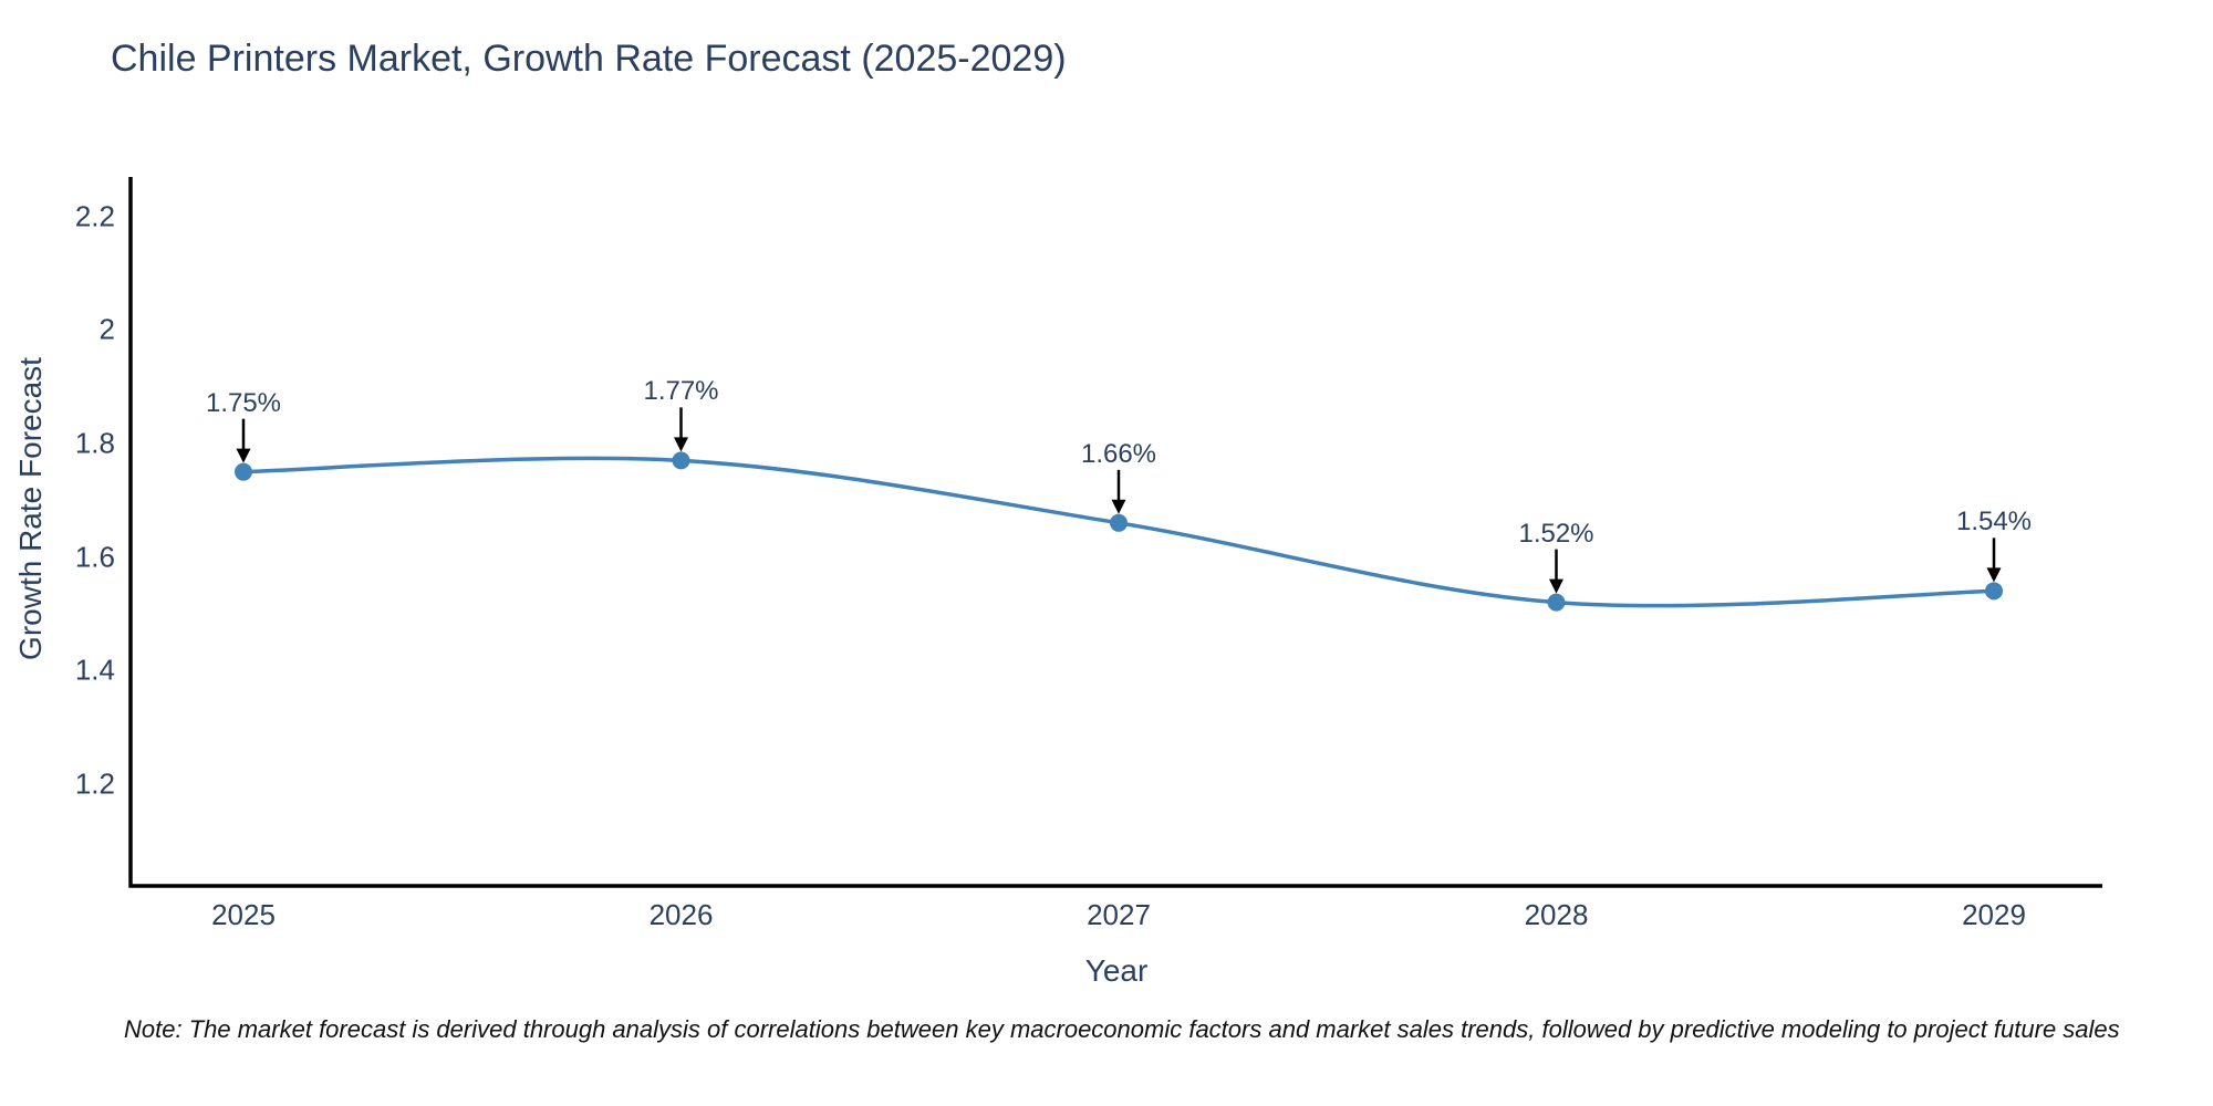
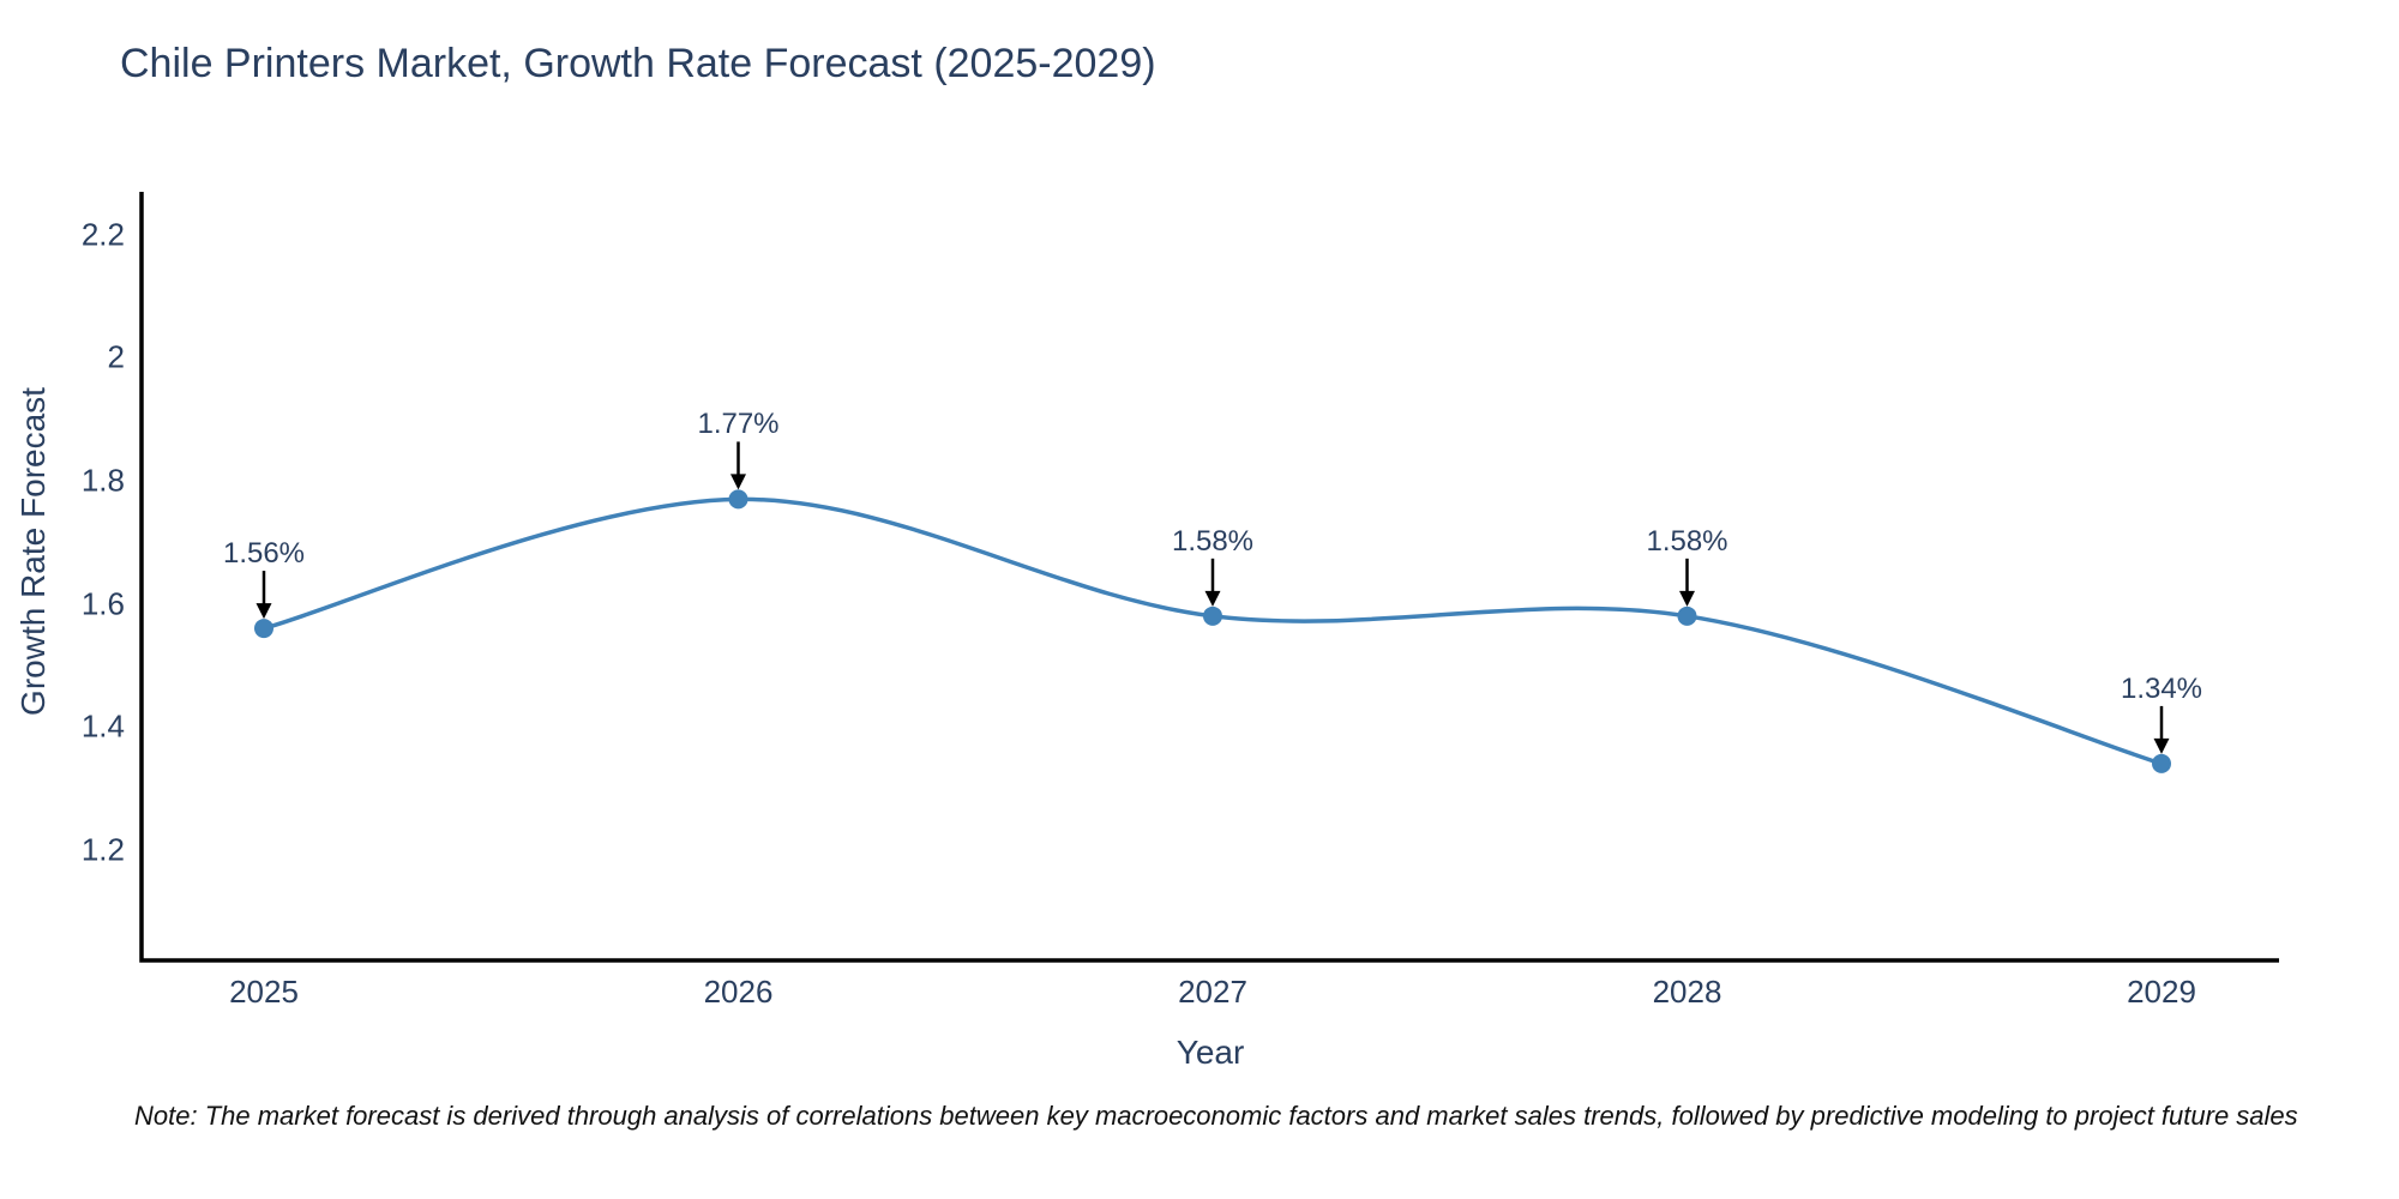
2025: 1.75% -> 1.56%
2027: 1.66% -> 1.58%
2028: 1.52% -> 1.58%
2029: 1.54% -> 1.34%
